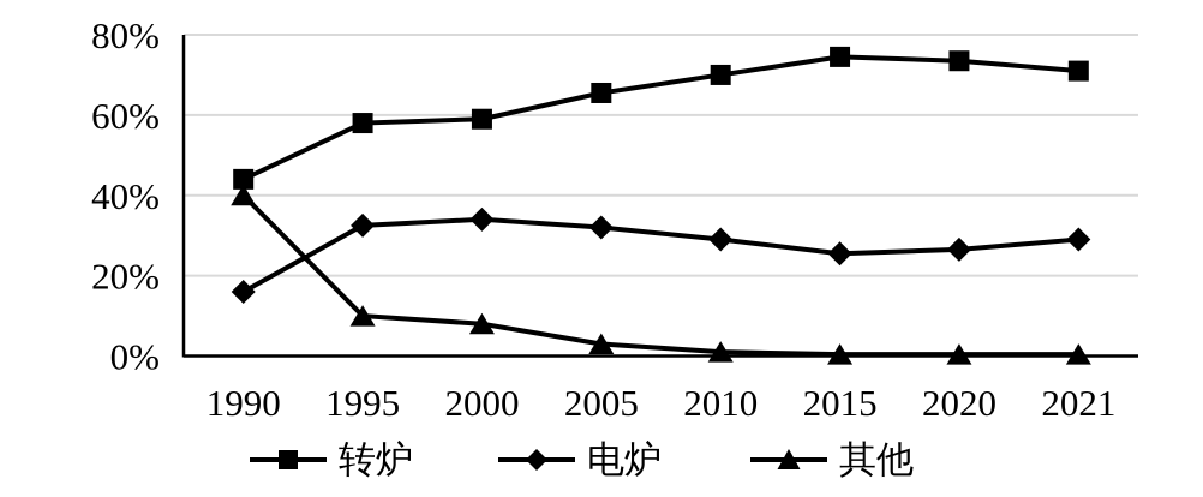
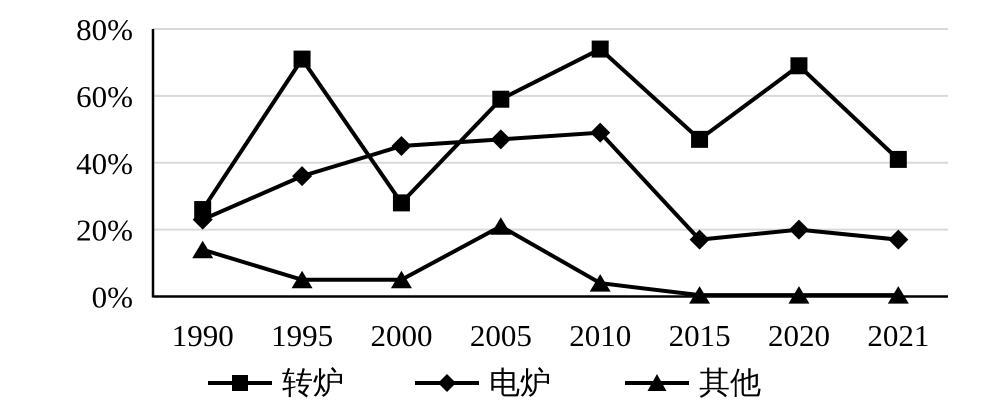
转炉/1990: 44% -> 26%
电炉/1990: 16% -> 23%
其他/1990: 40% -> 14%
转炉/1995: 58% -> 71%
电炉/1995: 32% -> 36%
其他/1995: 10% -> 5%
转炉/2000: 59% -> 28%
电炉/2000: 34% -> 45%
其他/2000: 8% -> 5%
转炉/2005: 66% -> 59%
电炉/2005: 32% -> 47%
其他/2005: 3% -> 21%
转炉/2010: 70% -> 74%
电炉/2010: 29% -> 49%
其他/2010: 1% -> 4%
转炉/2015: 74% -> 47%
电炉/2015: 26% -> 17%
转炉/2020: 74% -> 69%
电炉/2020: 26% -> 20%
转炉/2021: 71% -> 41%
电炉/2021: 29% -> 17%
